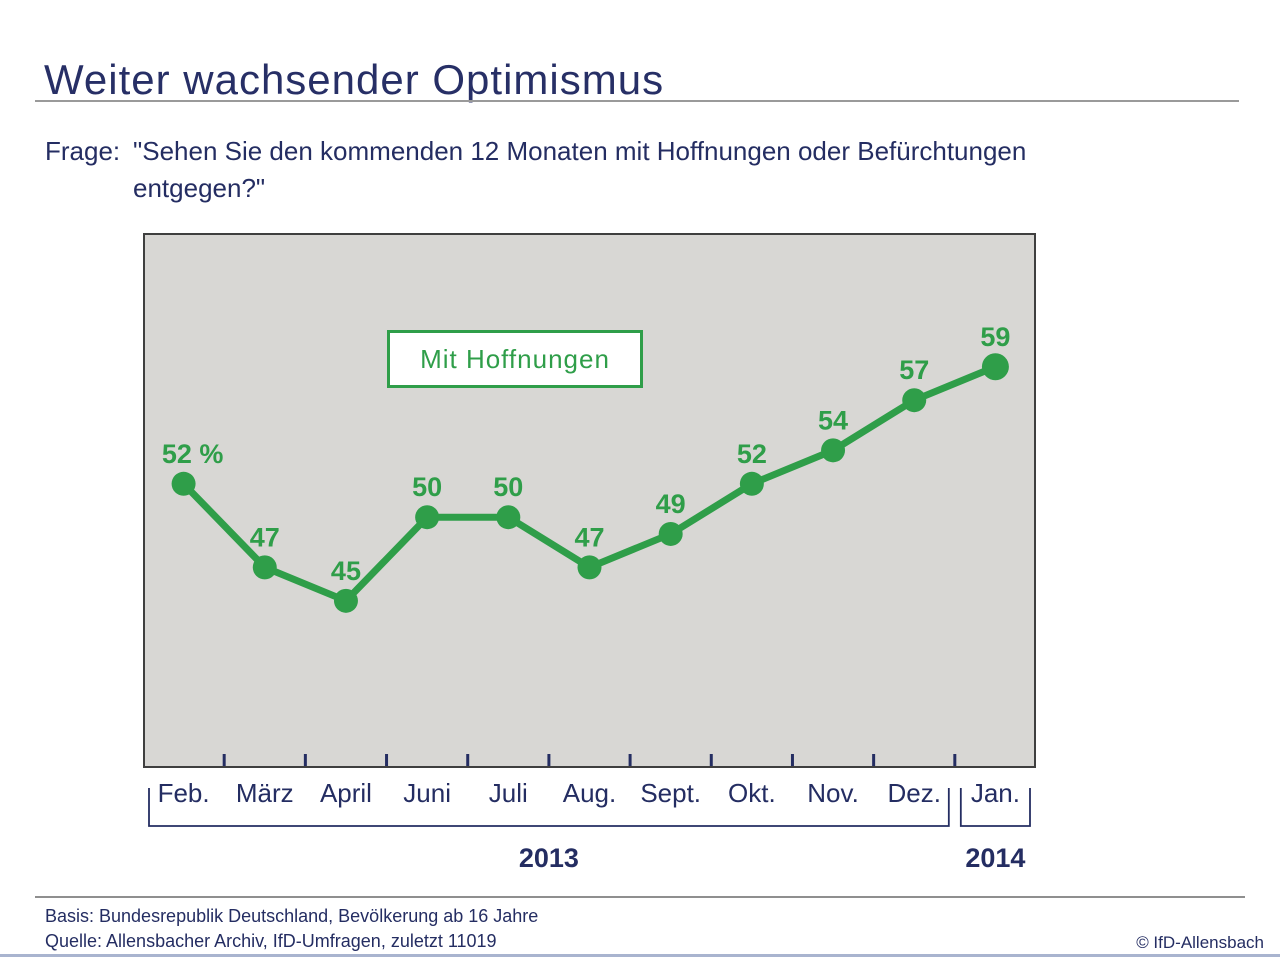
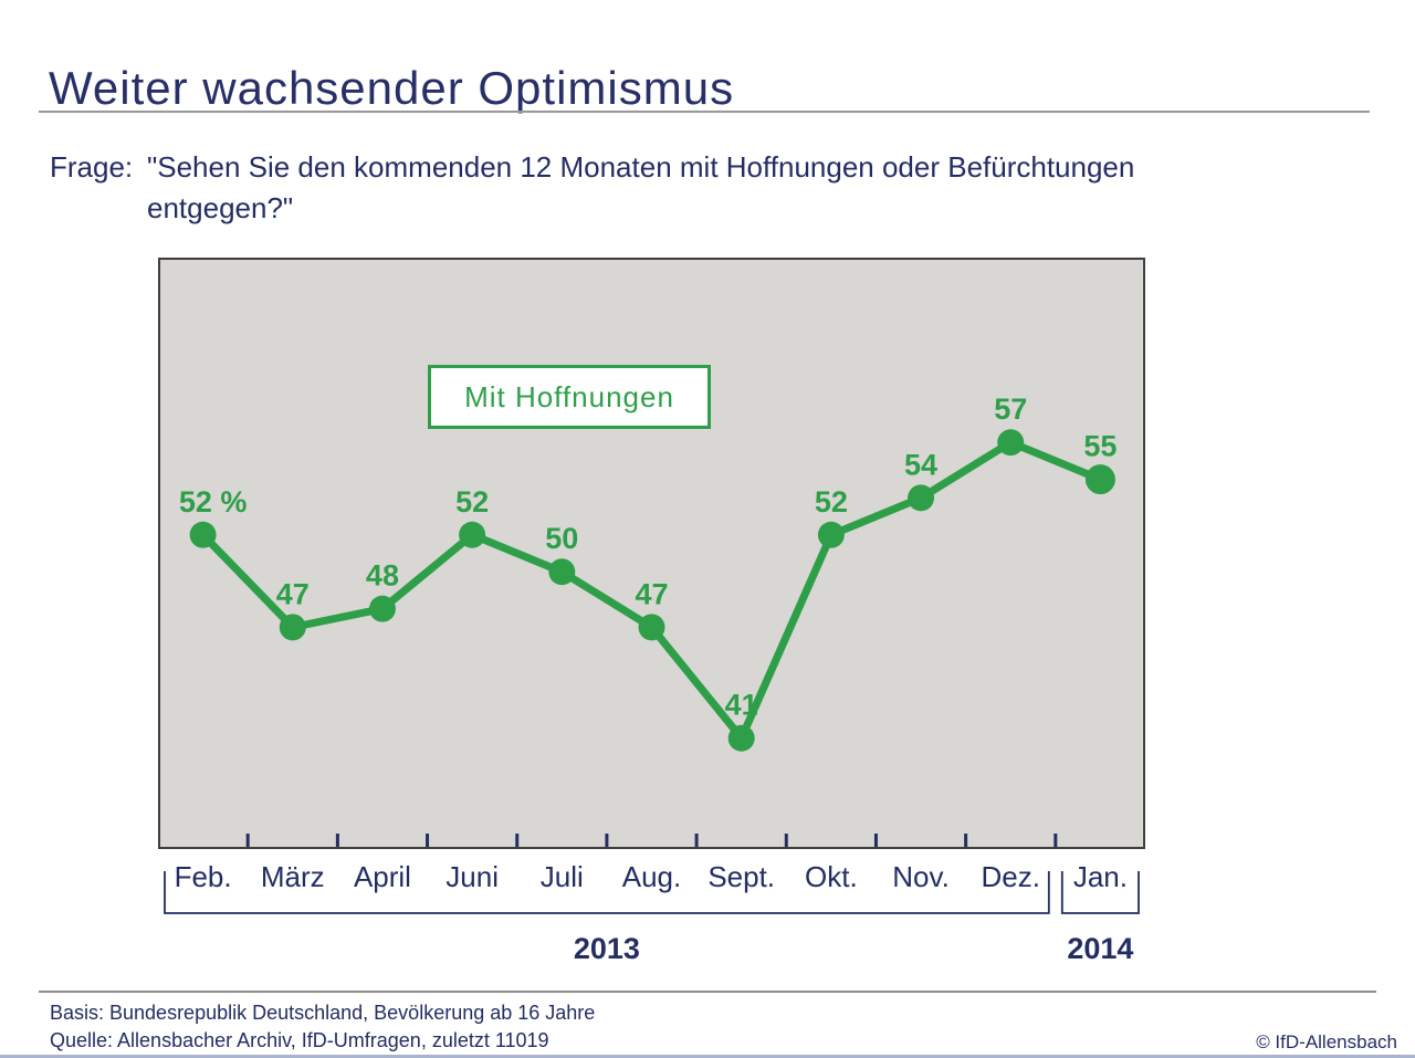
April: 45 -> 48
Juni: 50 -> 52
Sept.: 49 -> 41
Jan.: 59 -> 55
